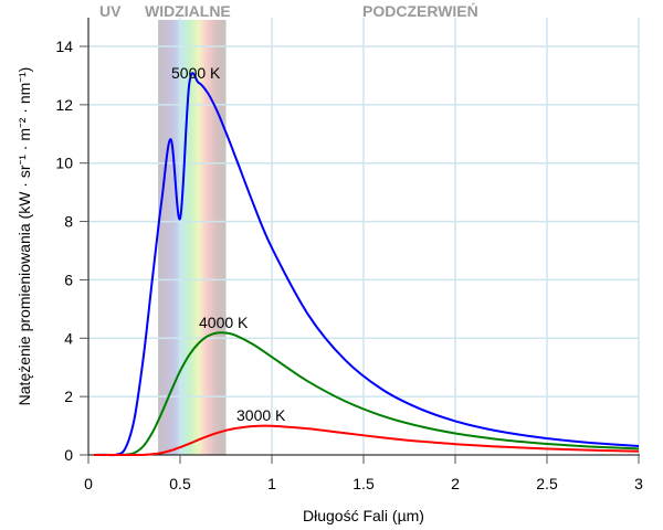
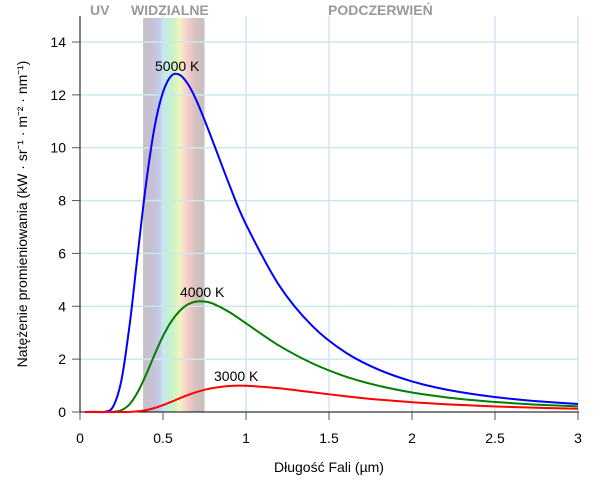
5000 K/0.5: 8.1 -> 12.1
